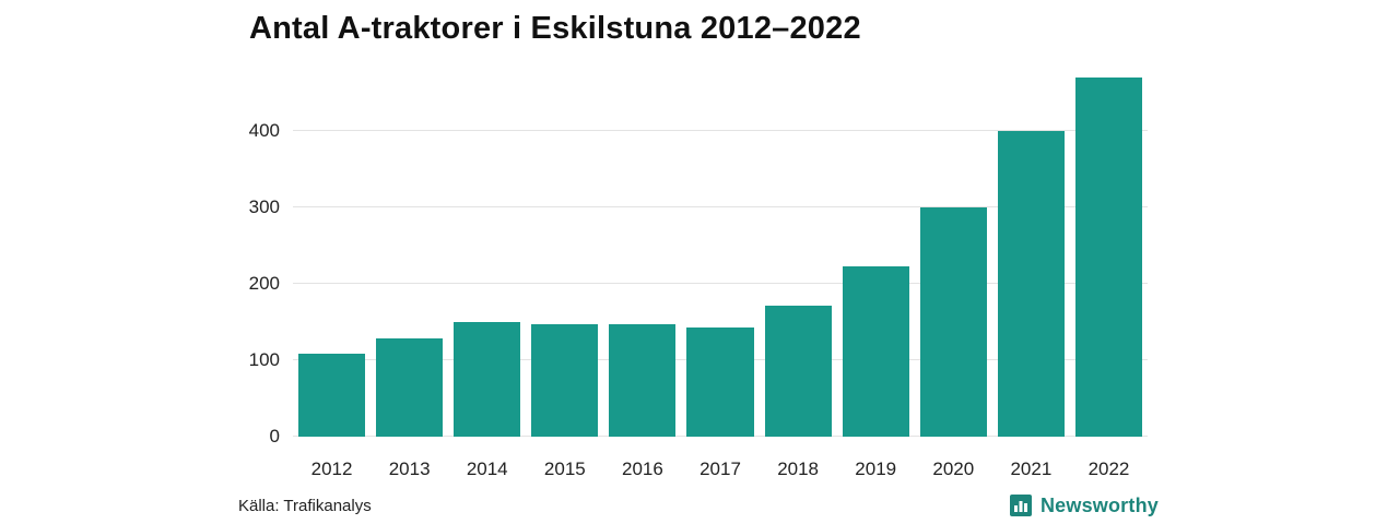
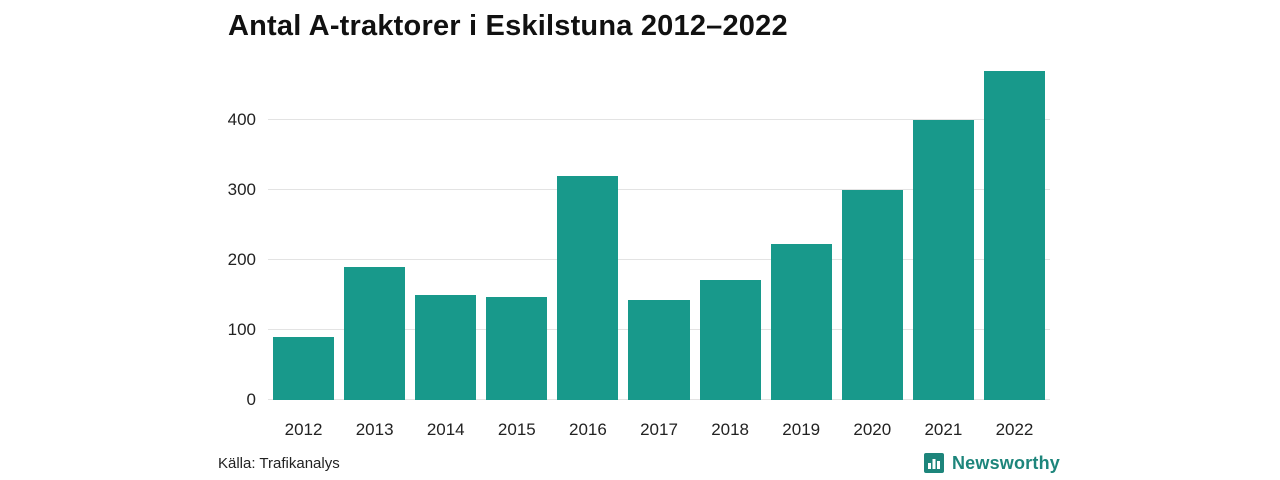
2012: 110 -> 90
2013: 130 -> 190
2016: 150 -> 320
